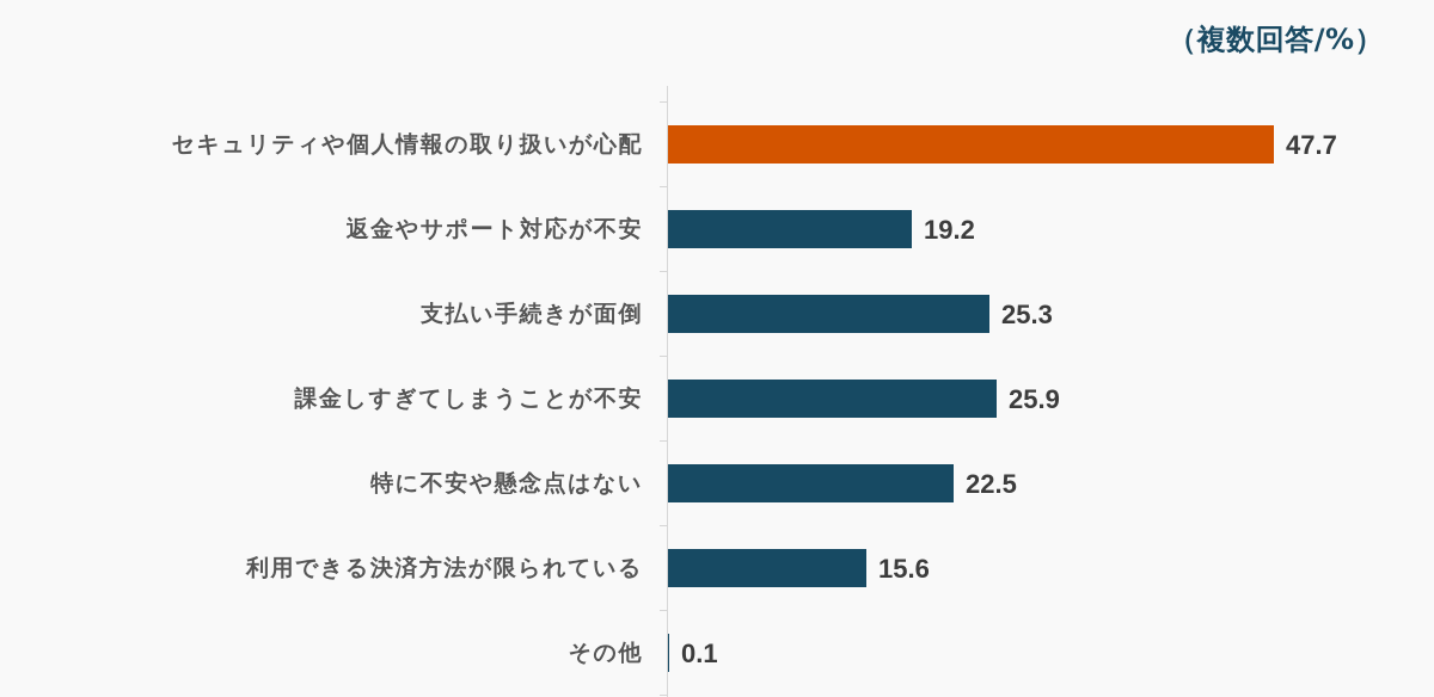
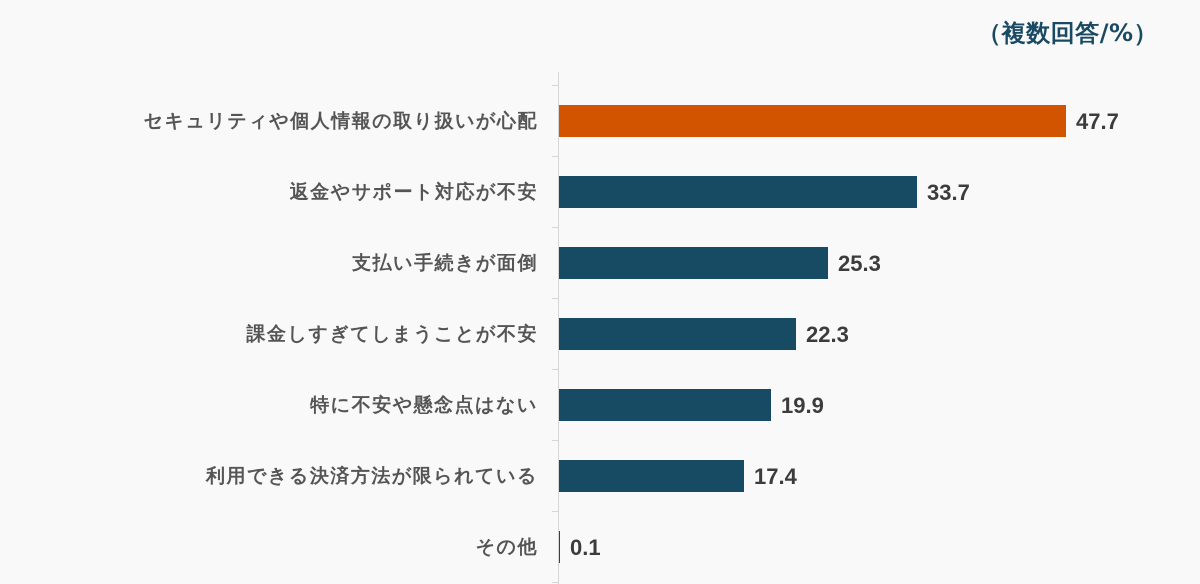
返金やサポート対応が不安: 19.2 -> 33.7
課金しすぎてしまうことが不安: 25.9 -> 22.3
特に不安や懸念点はない: 22.5 -> 19.9
利用できる決済方法が限られている: 15.6 -> 17.4
